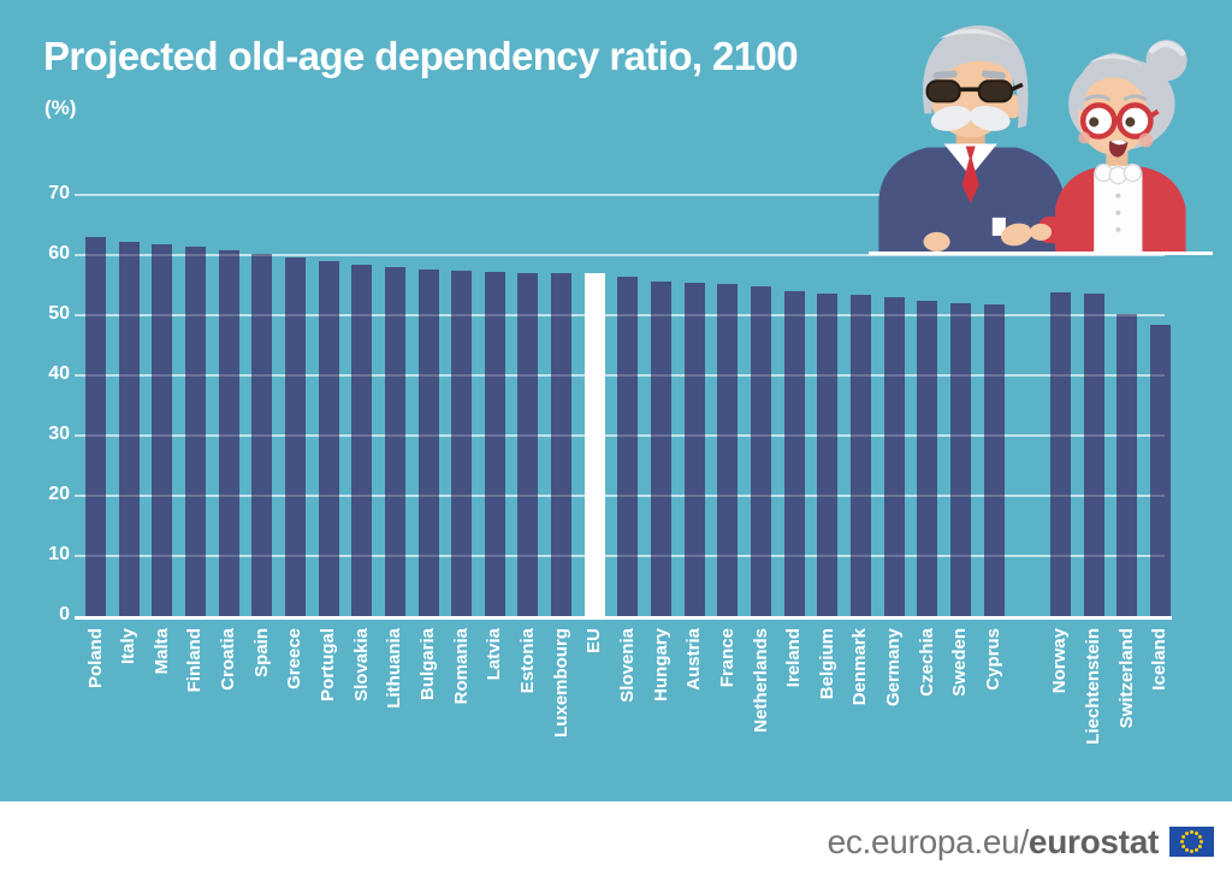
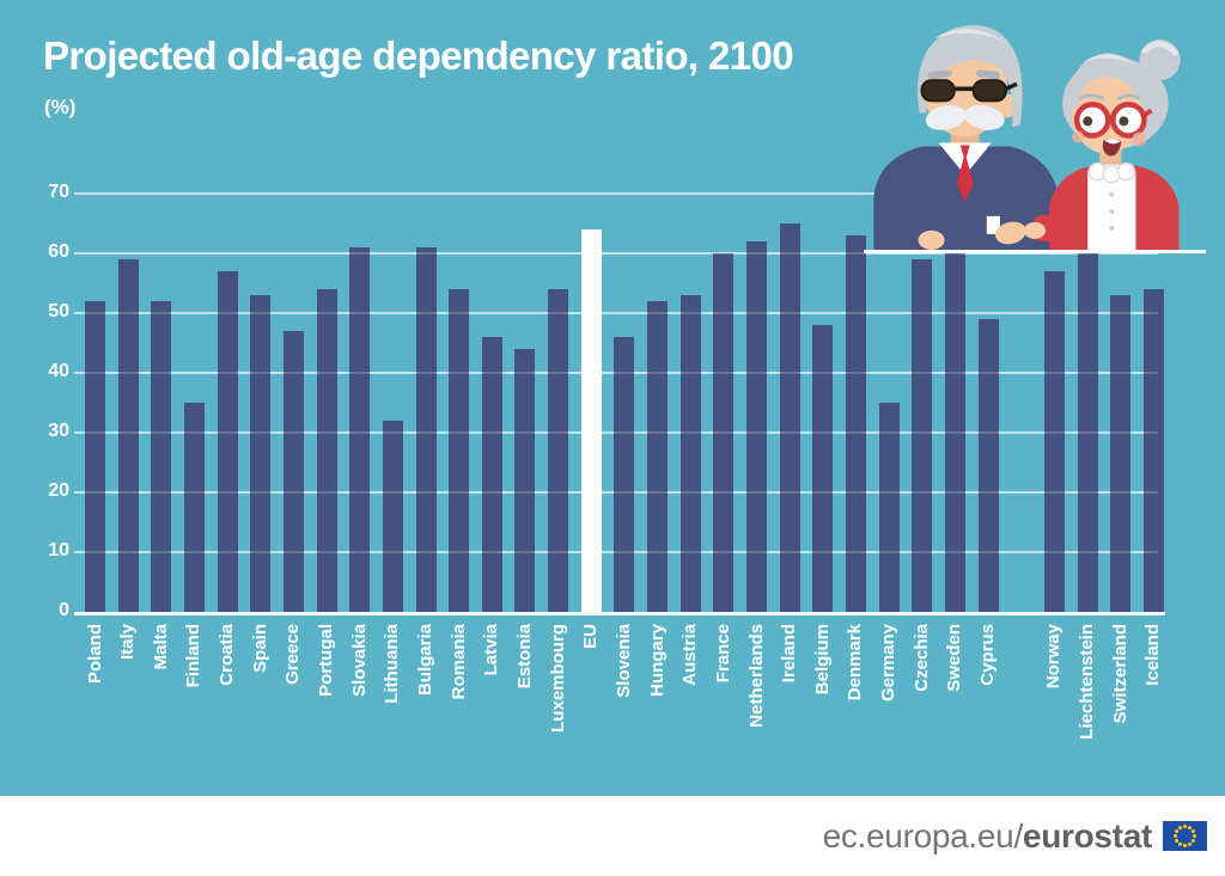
Poland: 63 -> 52
Italy: 62 -> 59
Malta: 62 -> 52
Finland: 61 -> 35
Croatia: 61 -> 57
Spain: 60 -> 53
Greece: 60 -> 47
Portugal: 59 -> 54
Slovakia: 58 -> 61
Lithuania: 58 -> 32
Bulgaria: 58 -> 61
Romania: 58 -> 54
Latvia: 57 -> 46
Estonia: 57 -> 44
Luxembourg: 57 -> 54
EU: 57 -> 64
Slovenia: 56 -> 46
Hungary: 56 -> 52
Austria: 55 -> 53
France: 55 -> 60
Netherlands: 55 -> 62
Ireland: 54 -> 65
Belgium: 54 -> 48
Denmark: 53 -> 63
Germany: 53 -> 35
Czechia: 52 -> 59
Sweden: 52 -> 61
Cyprus: 52 -> 49
Norway: 54 -> 57
Liechtenstein: 54 -> 65
Switzerland: 50 -> 53
Iceland: 48 -> 54
